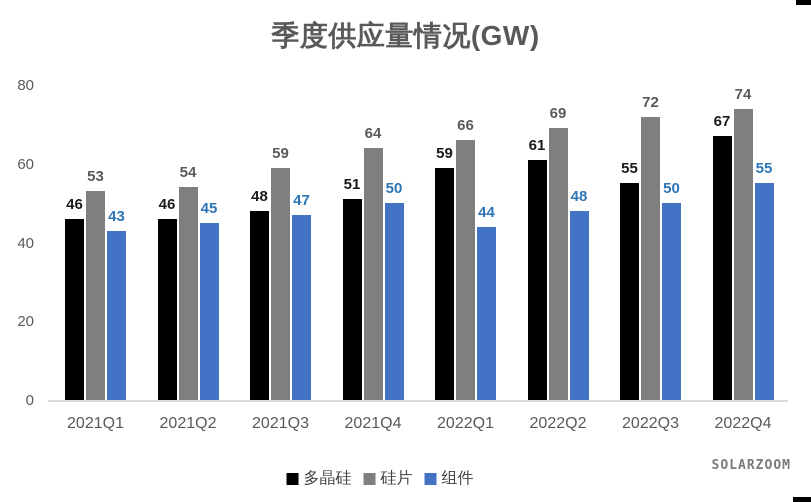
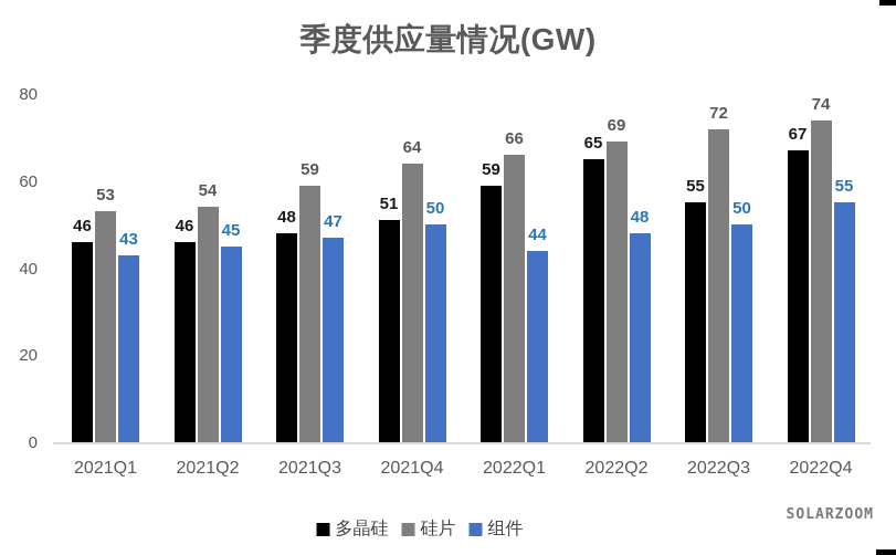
多晶硅/2022Q2: 61 -> 65
